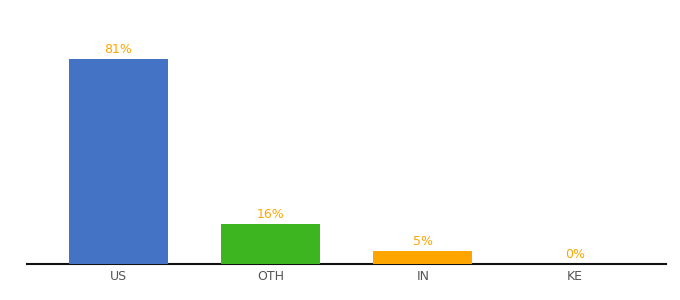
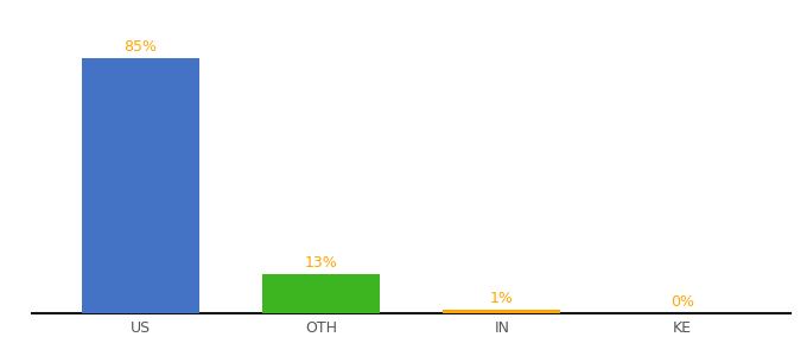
US: 81% -> 85%
OTH: 16% -> 13%
IN: 5% -> 1%
